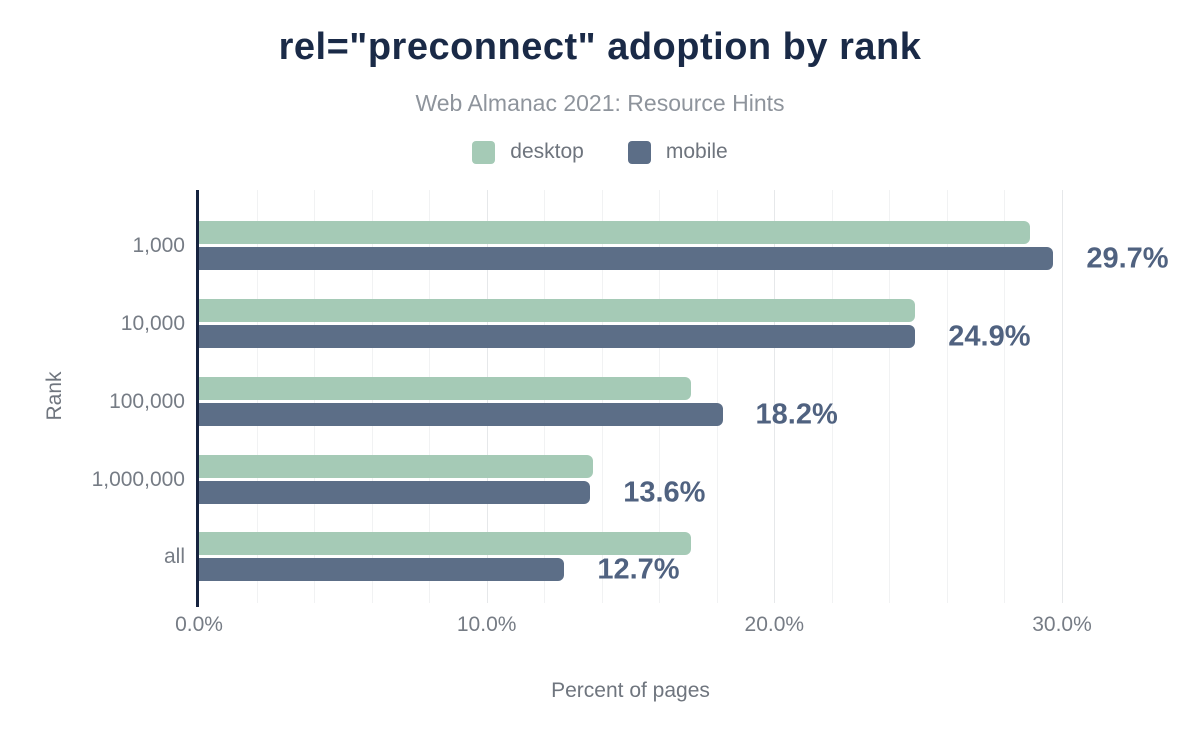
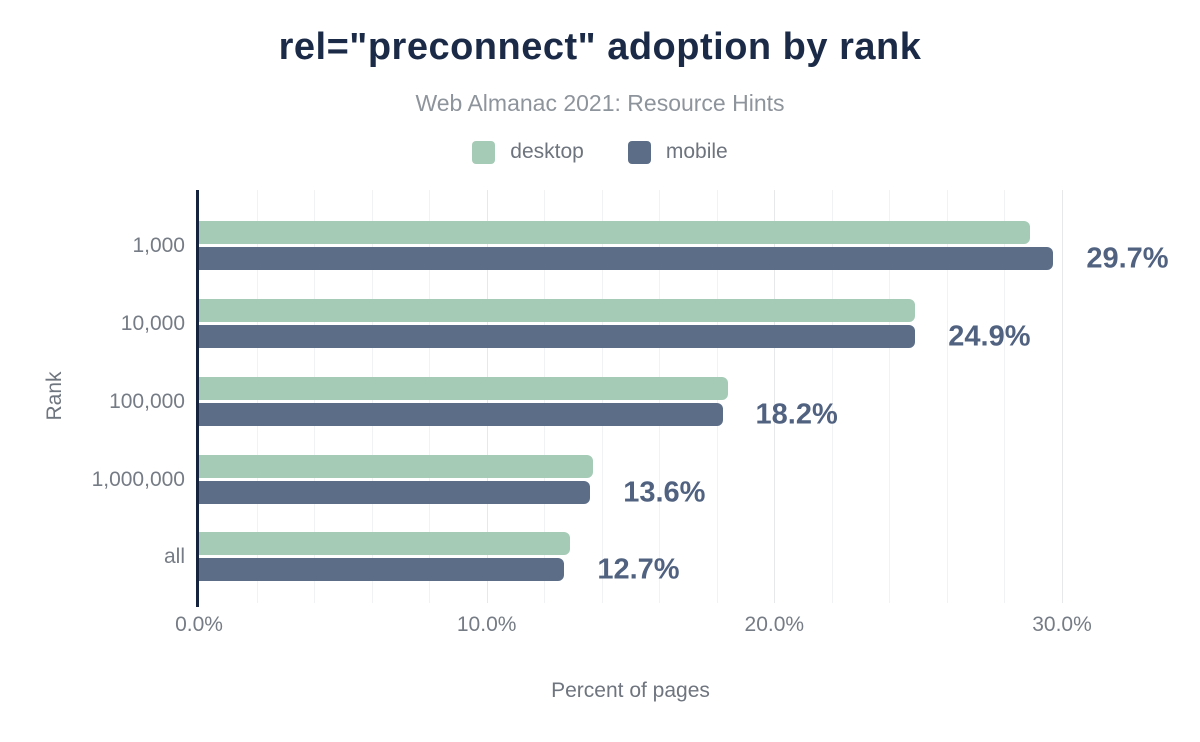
desktop/100,000: 17.1% -> 18.4%
desktop/all: 17.1% -> 12.9%
